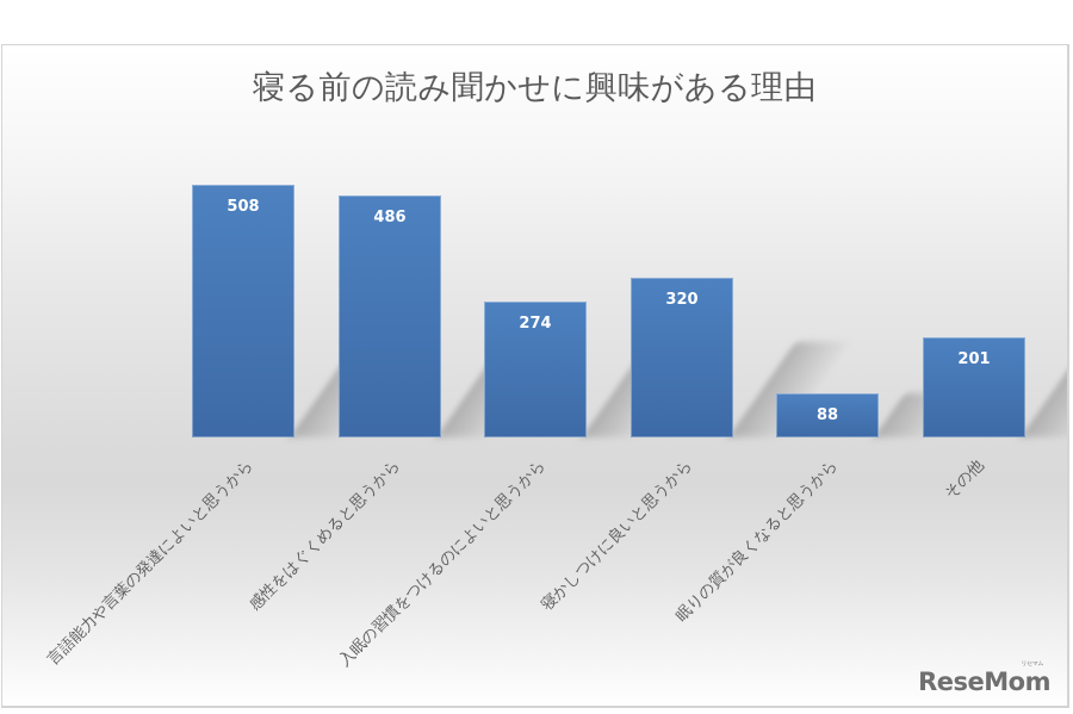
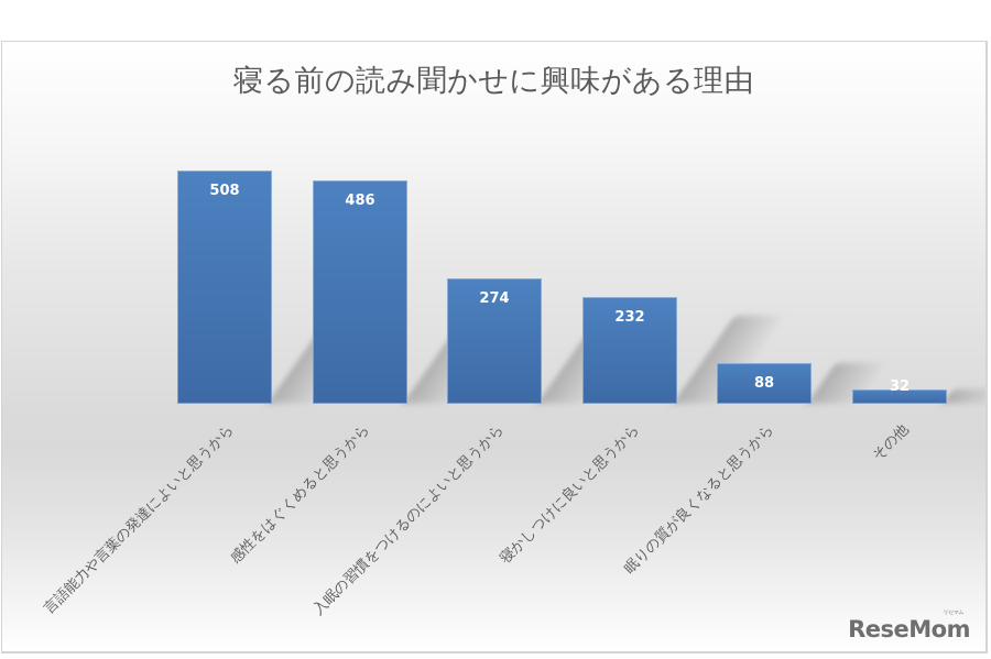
寝かしつけに良いと思うから: 320 -> 232
その他: 201 -> 32
